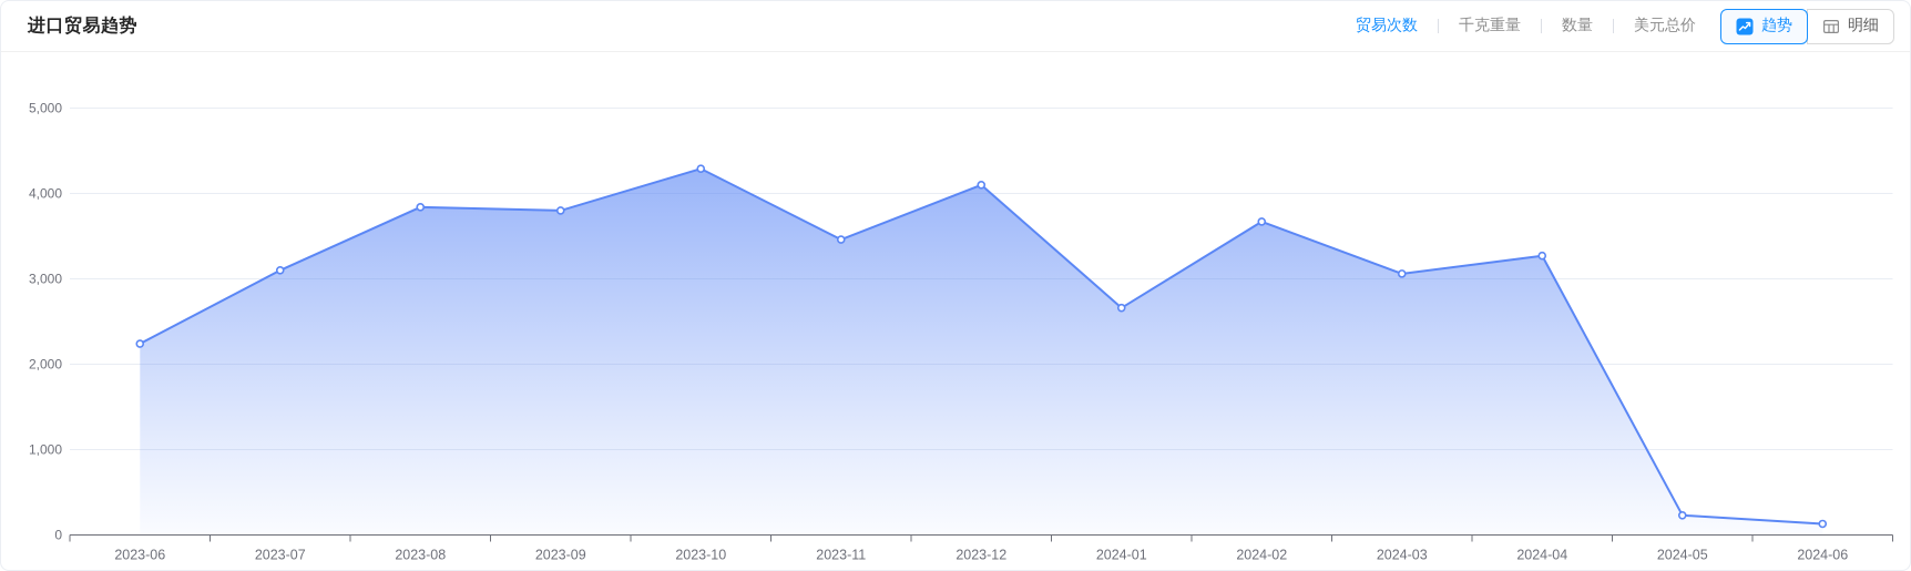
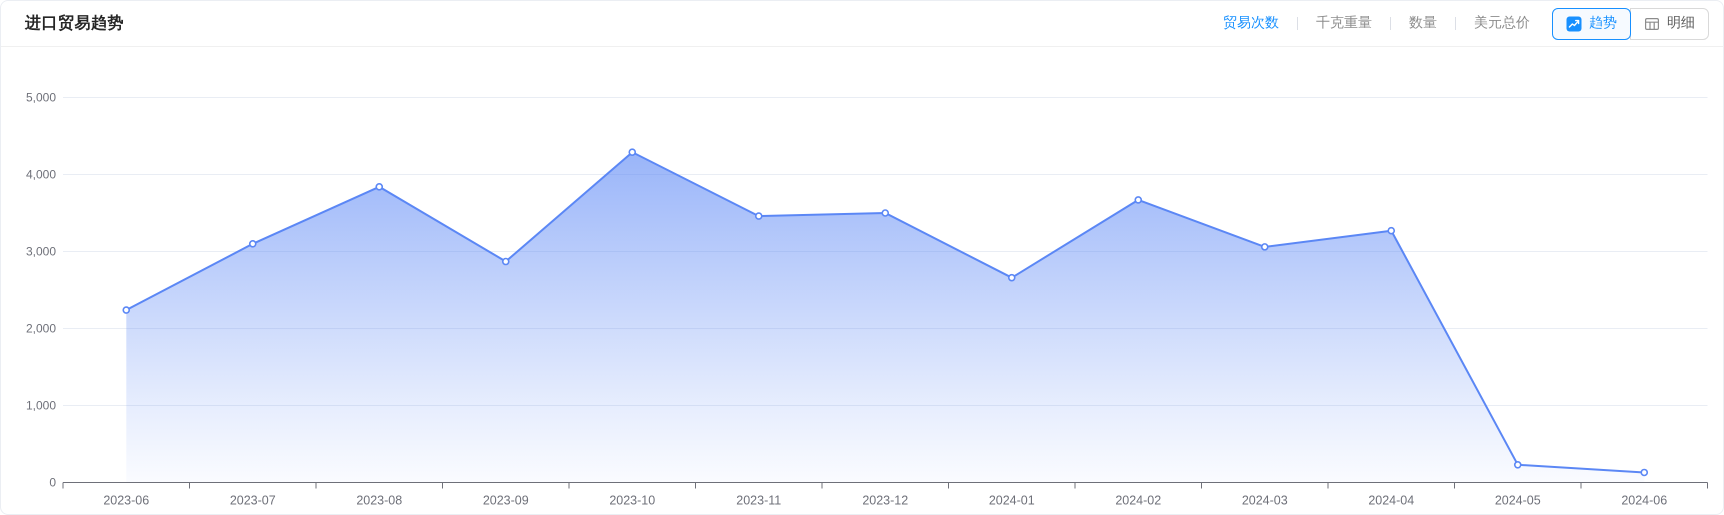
2023-09: 3800 -> 2900
2023-12: 4100 -> 3500
